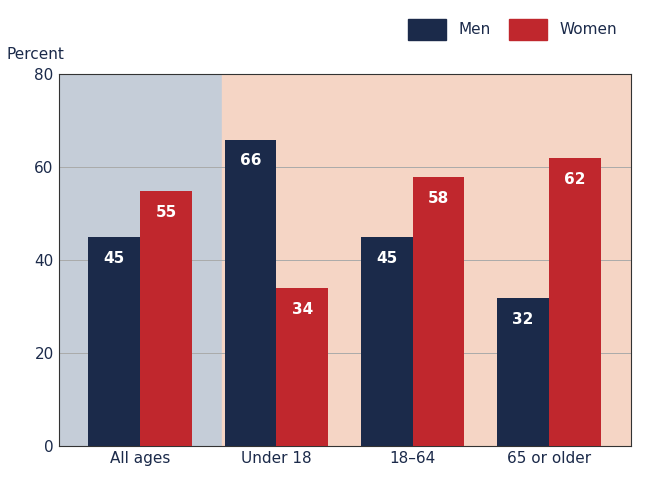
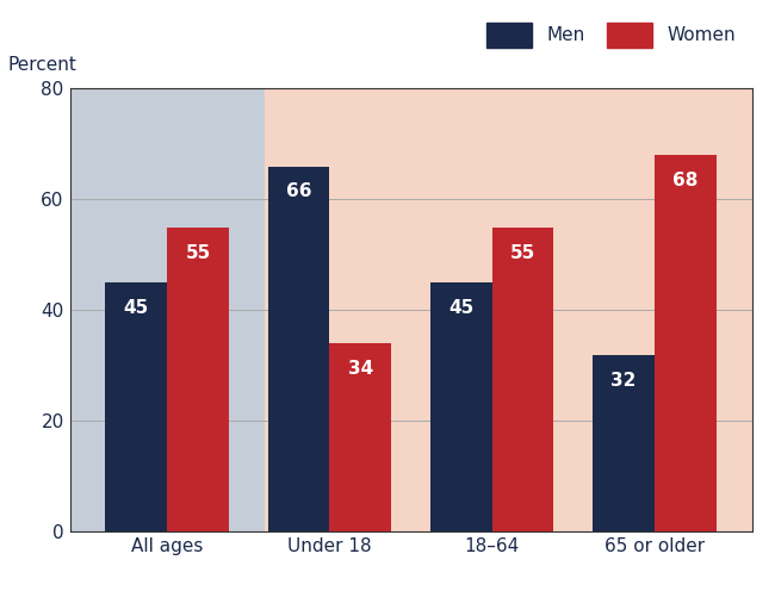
Women/18–64: 58 -> 55
Women/65 or older: 62 -> 68
